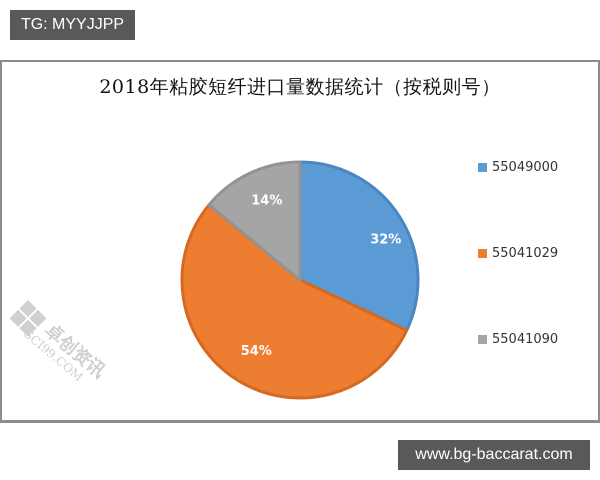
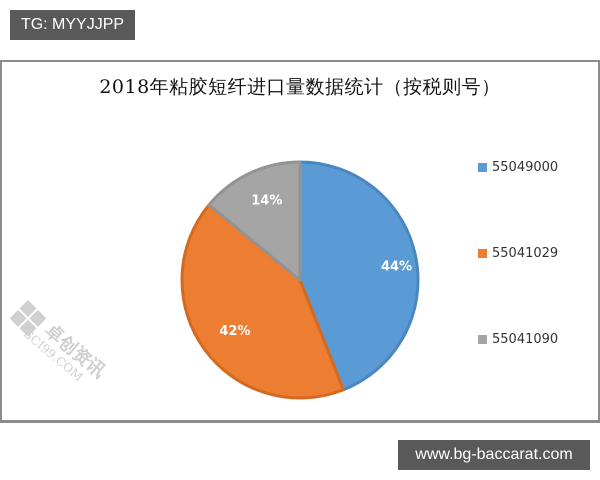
55049000: 32% -> 44%
55041029: 54% -> 42%
